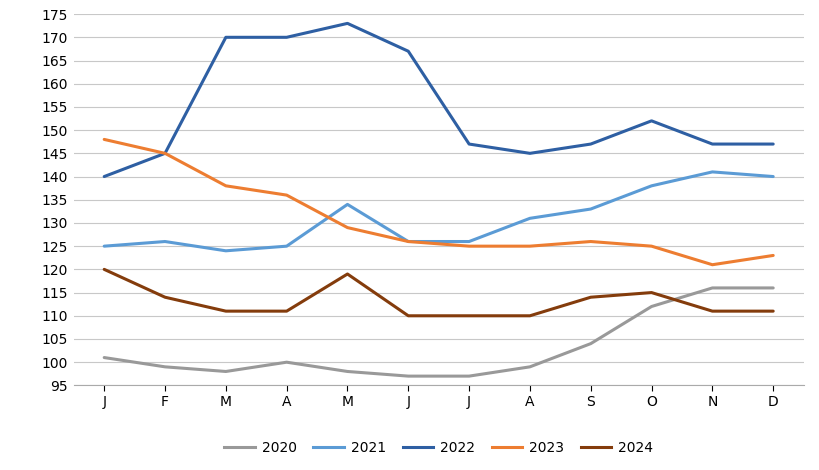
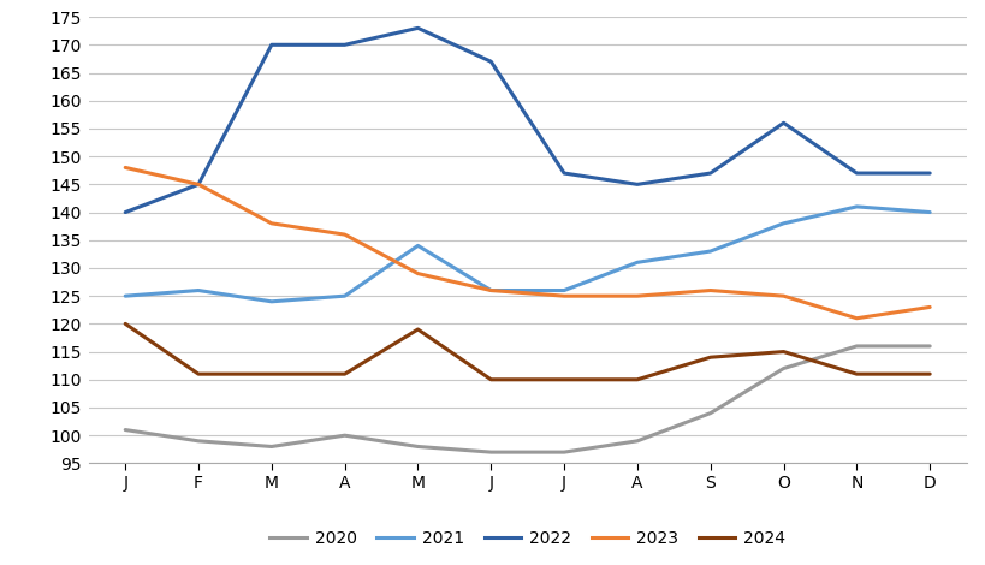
2024/F: 114 -> 111
2022/O: 152 -> 156
